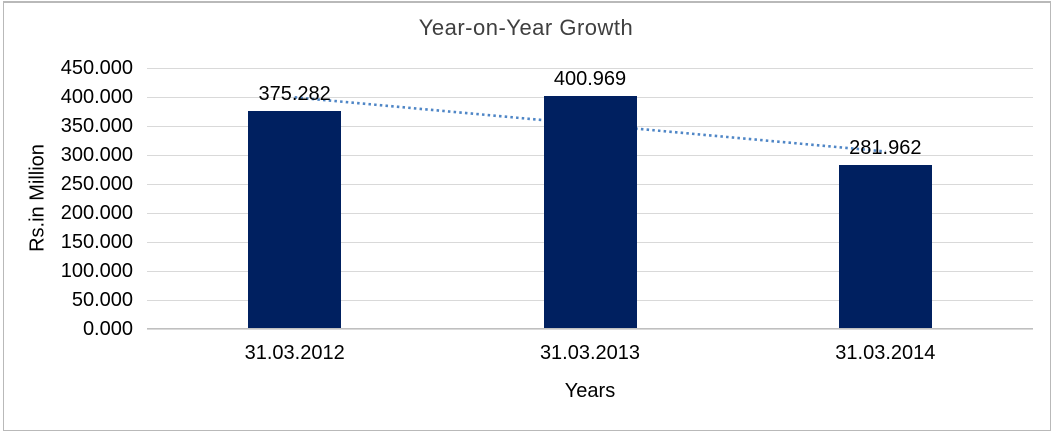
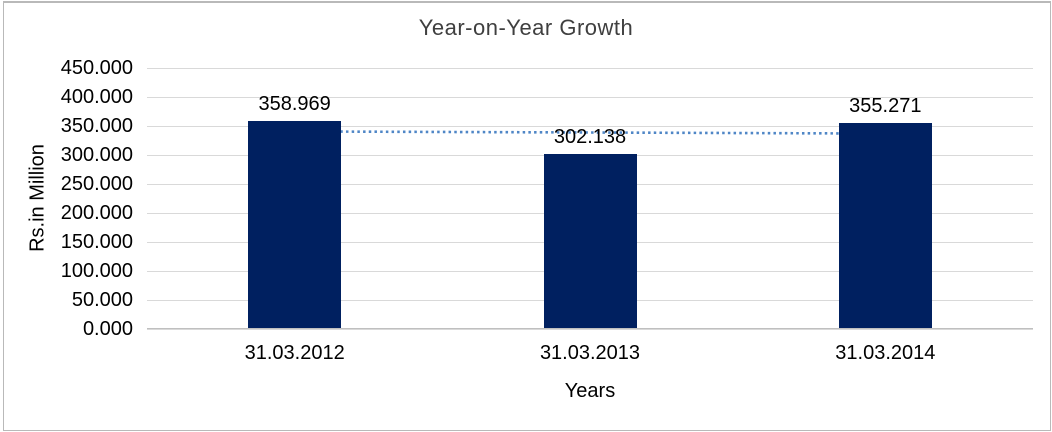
31.03.2012: 375.282 -> 358.969
31.03.2013: 400.969 -> 302.138
31.03.2014: 281.962 -> 355.271
